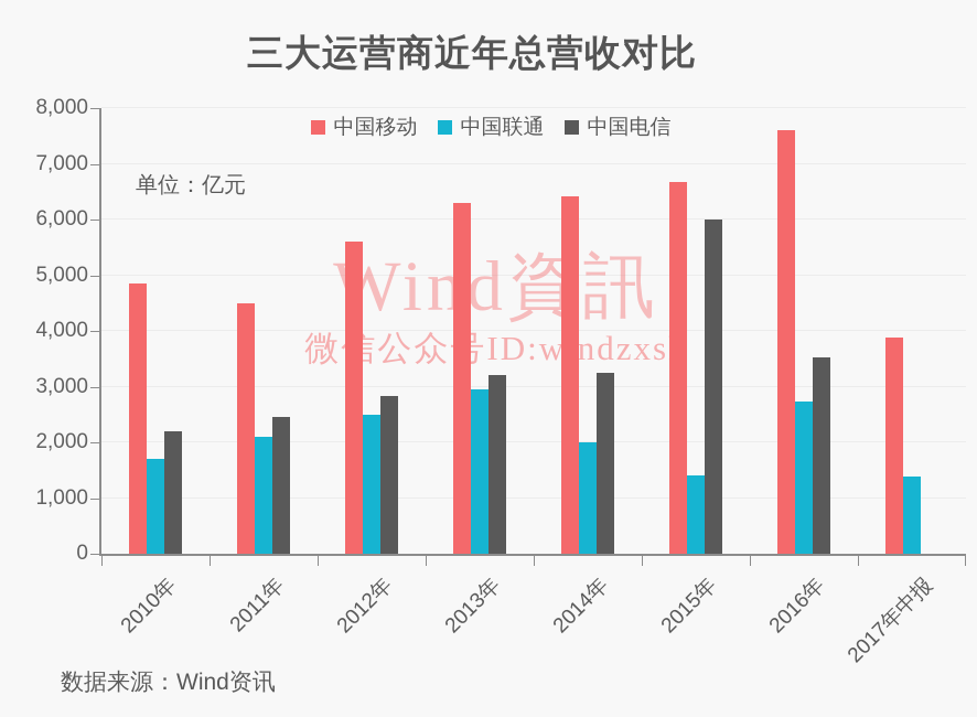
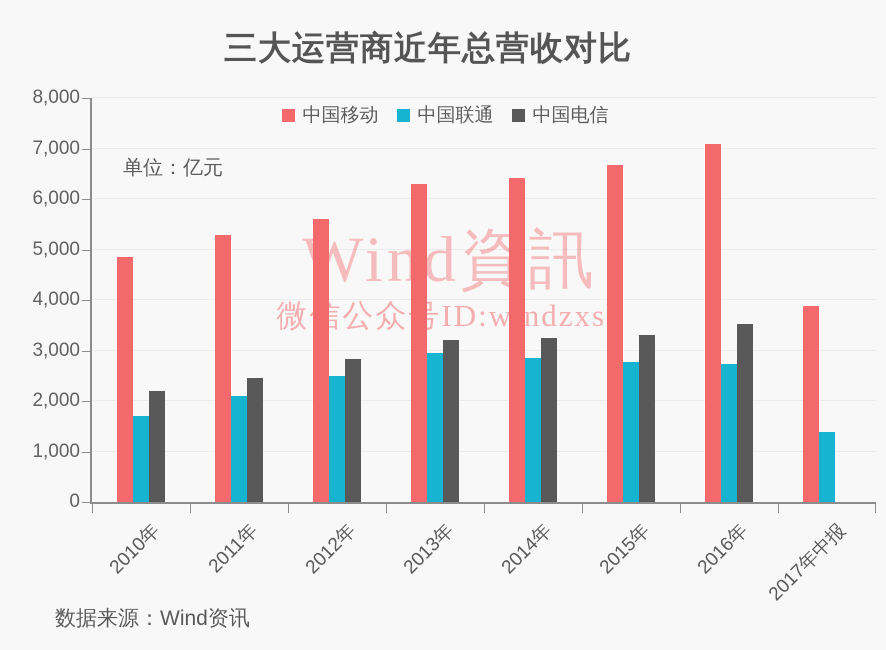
中国移动/2011年: 4500 -> 5300
中国联通/2014年: 2000 -> 2800
中国联通/2015年: 1400 -> 2800
中国电信/2015年: 6000 -> 3300
中国移动/2016年: 7600 -> 7100
